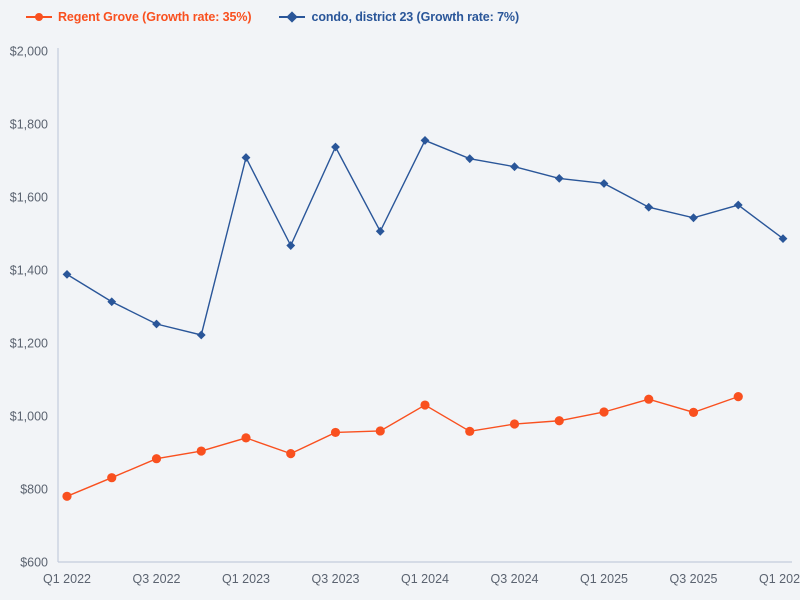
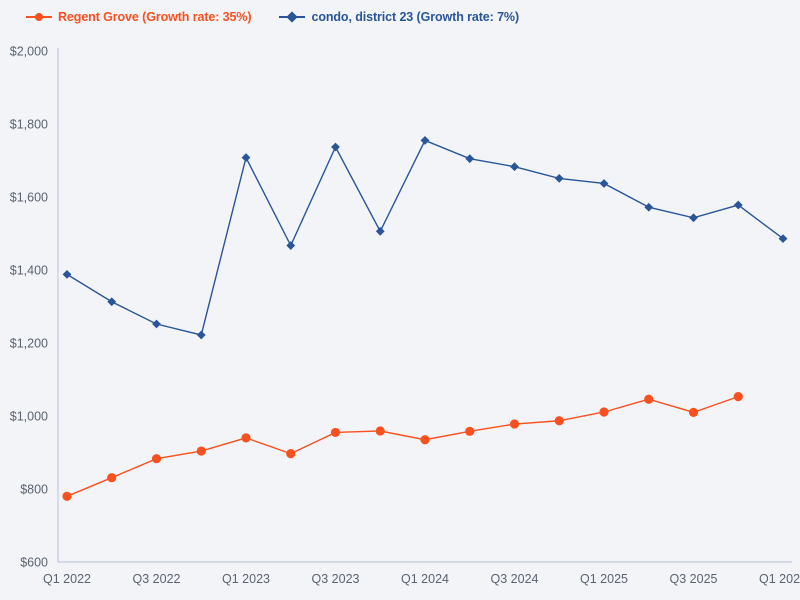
Regent Grove (Growth rate: 35%)/Q1 2024: $1030 -> $940
